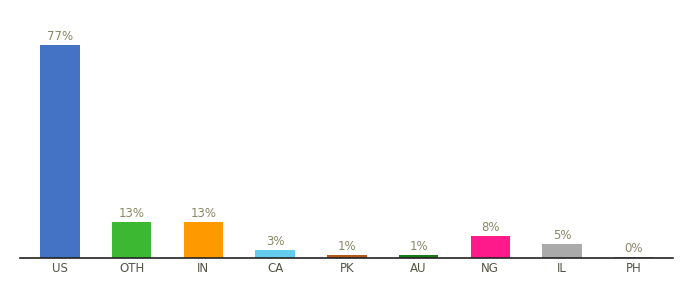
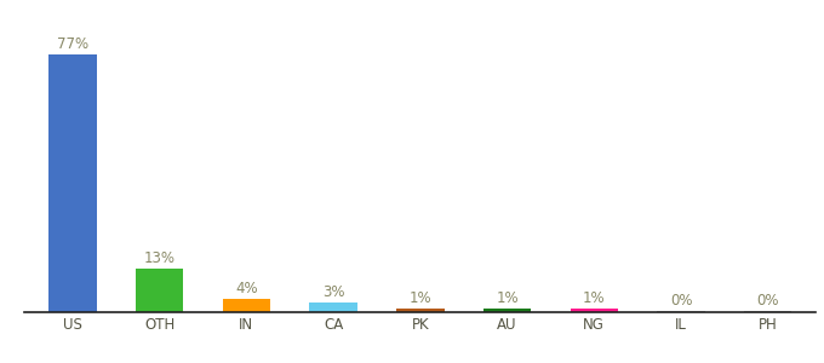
IN: 13% -> 4%
NG: 8% -> 1%
IL: 5% -> 0%
